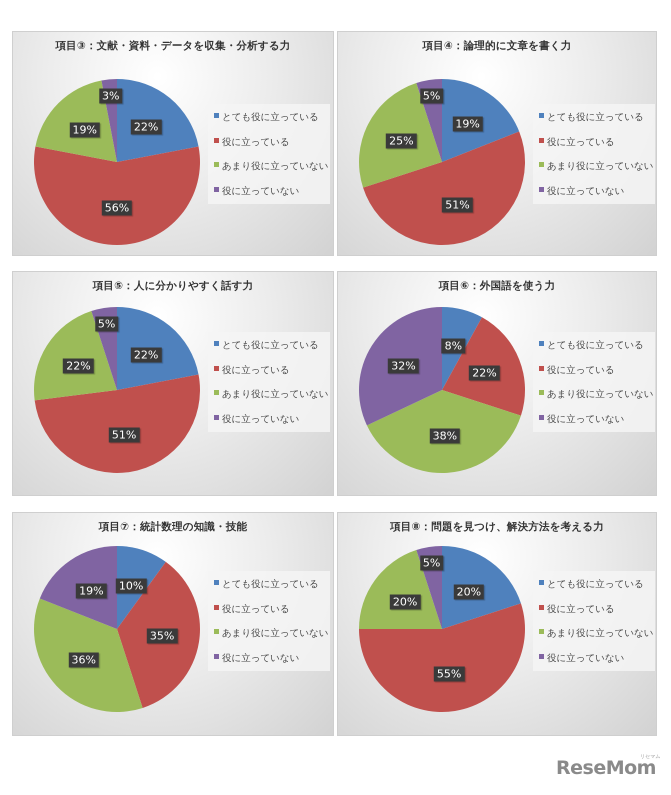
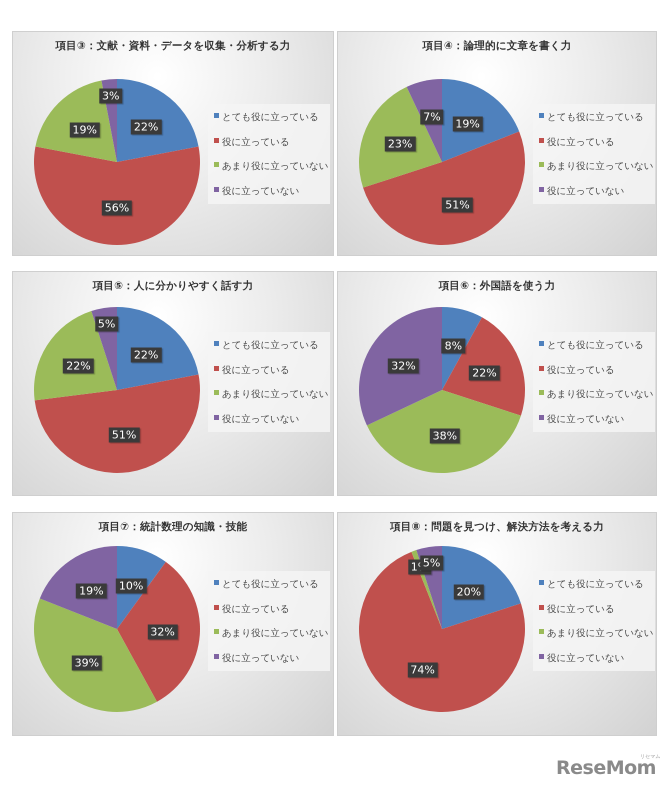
項目④：論理的に文章を書く力/あまり役に立っていない: 25% -> 23%
項目④：論理的に文章を書く力/役に立っていない: 5% -> 7%
項目⑦：統計数理の知識・技能/役に立っている: 35% -> 32%
項目⑦：統計数理の知識・技能/あまり役に立っていない: 36% -> 39%
項目⑧：問題を見つけ、解決方法を考える力/役に立っている: 55% -> 74%
項目⑧：問題を見つけ、解決方法を考える力/あまり役に立っていない: 20% -> 1%
